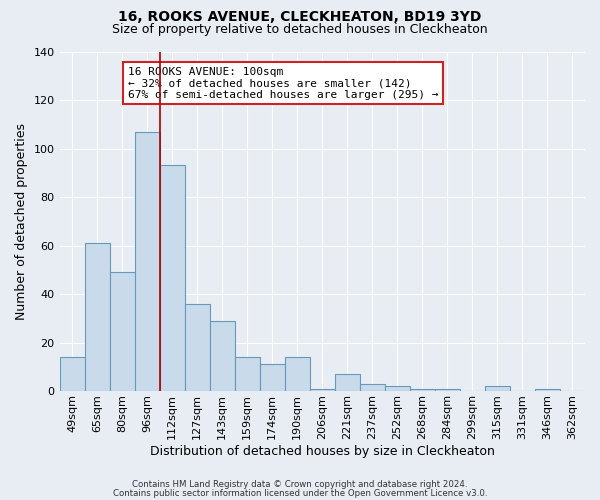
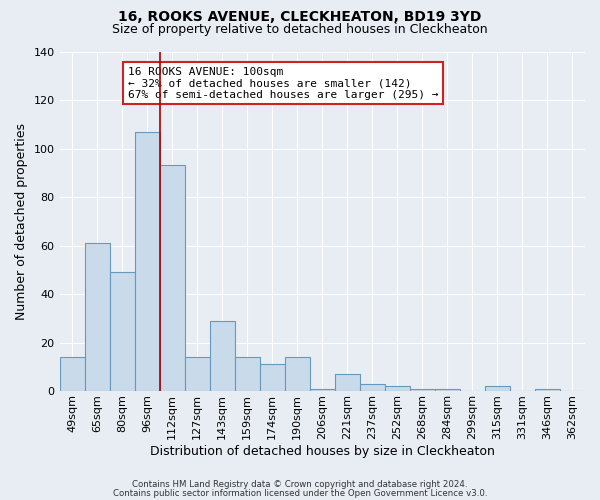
127sqm: 36 -> 14
